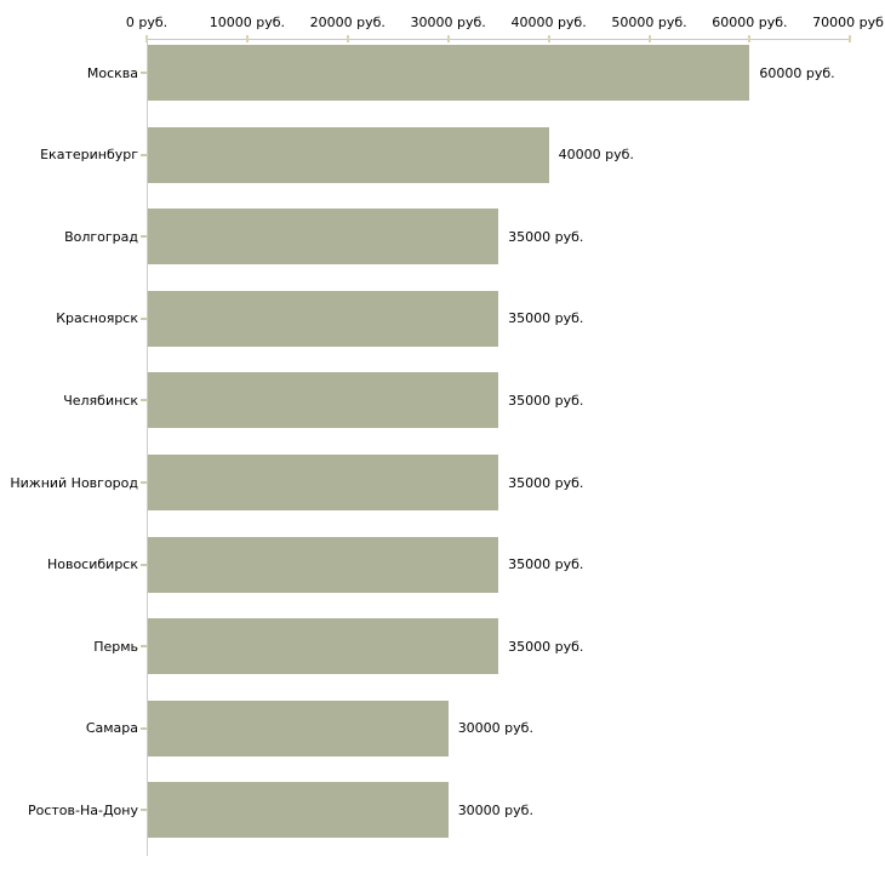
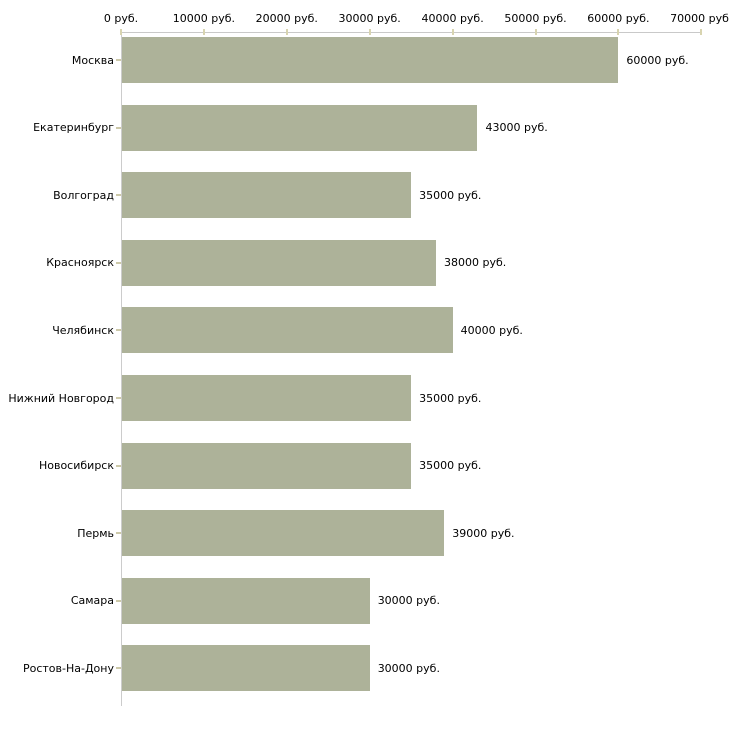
Екатеринбург: 40000 -> 43000
Красноярск: 35000 -> 38000
Челябинск: 35000 -> 40000
Пермь: 35000 -> 39000
